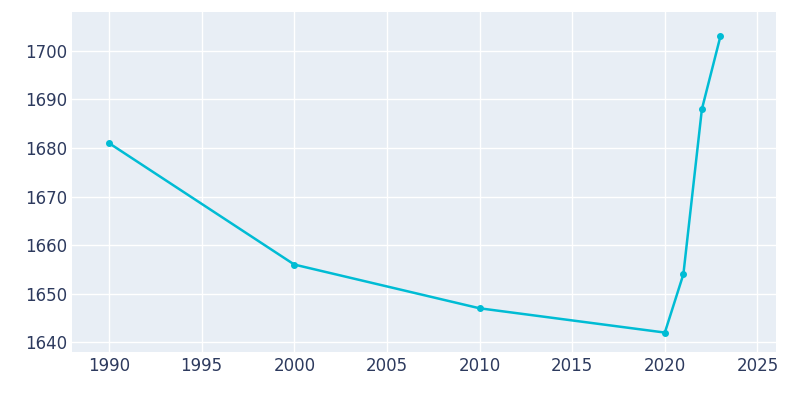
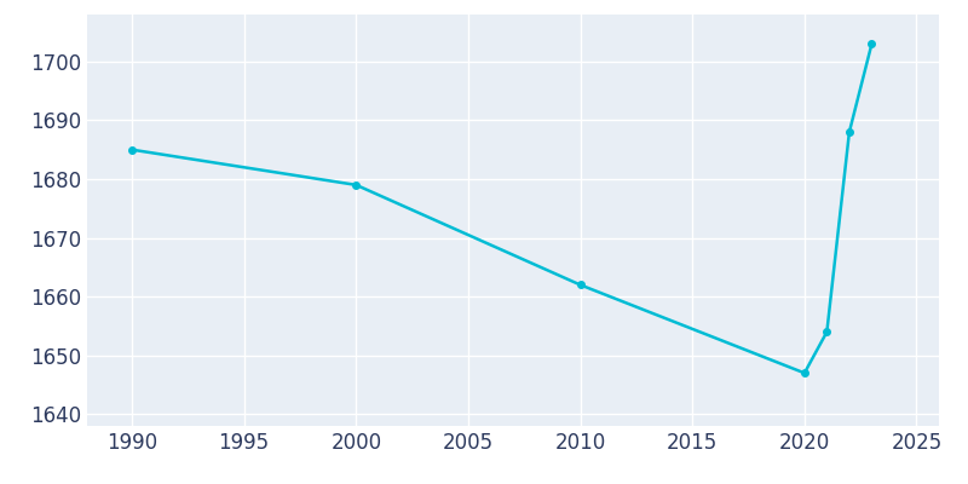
1990: 1681 -> 1685
2000: 1656 -> 1679
2010: 1647 -> 1662
2020: 1642 -> 1647
